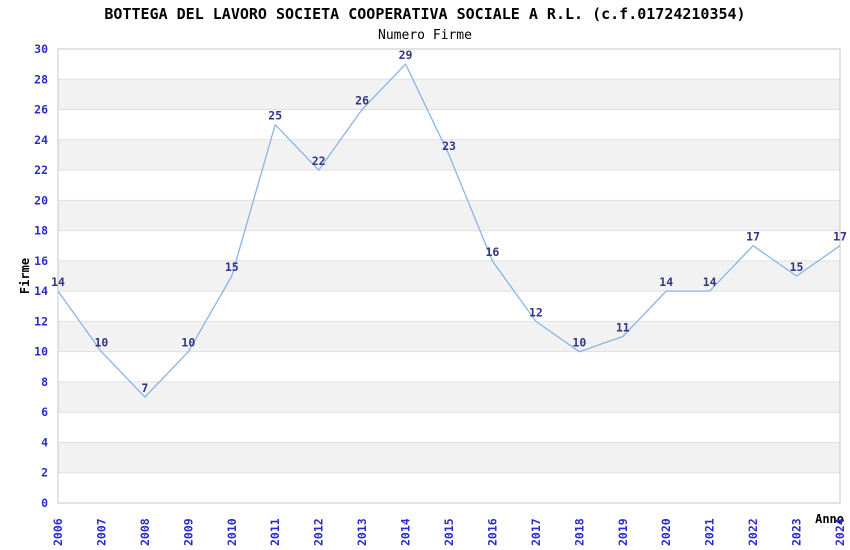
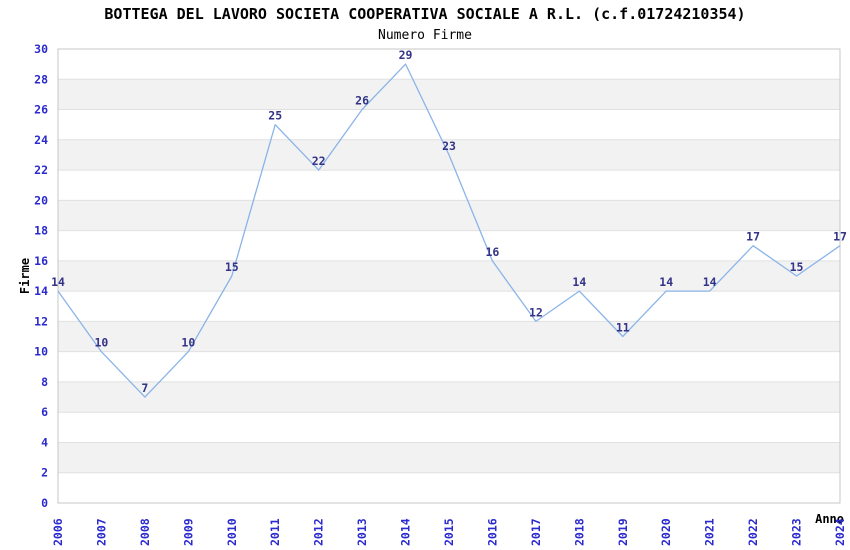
2018: 10 -> 14
